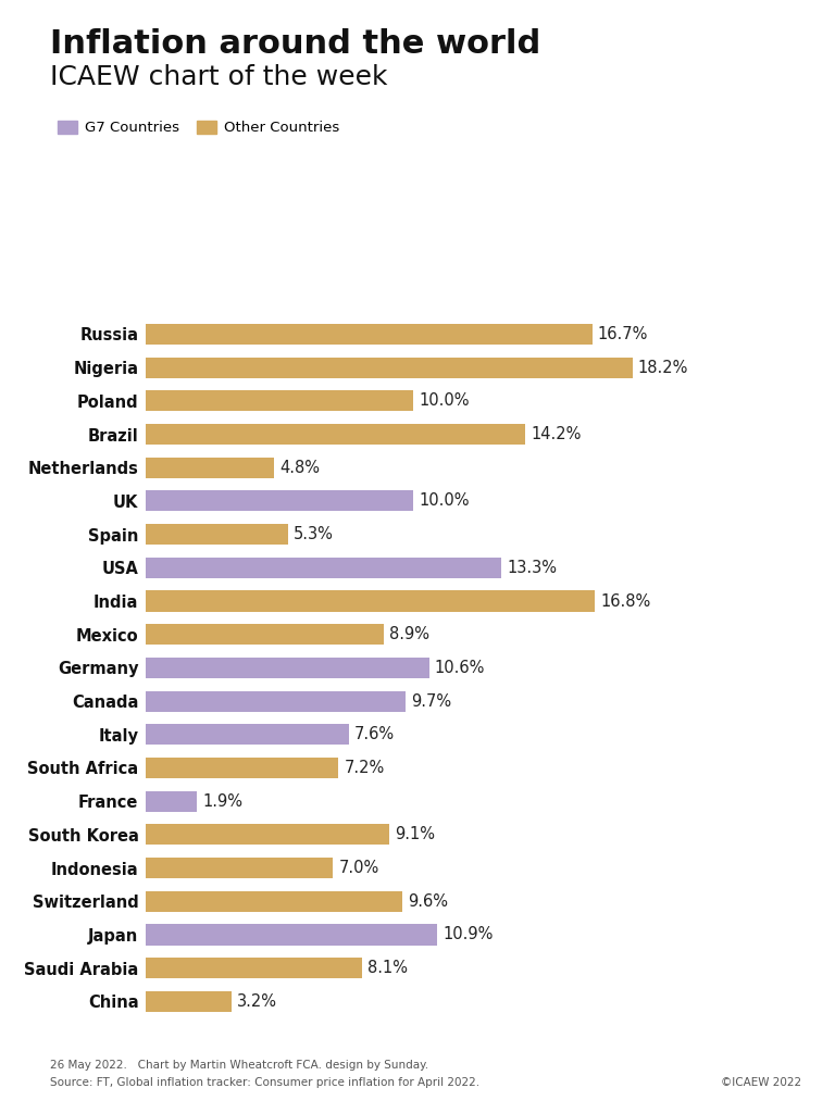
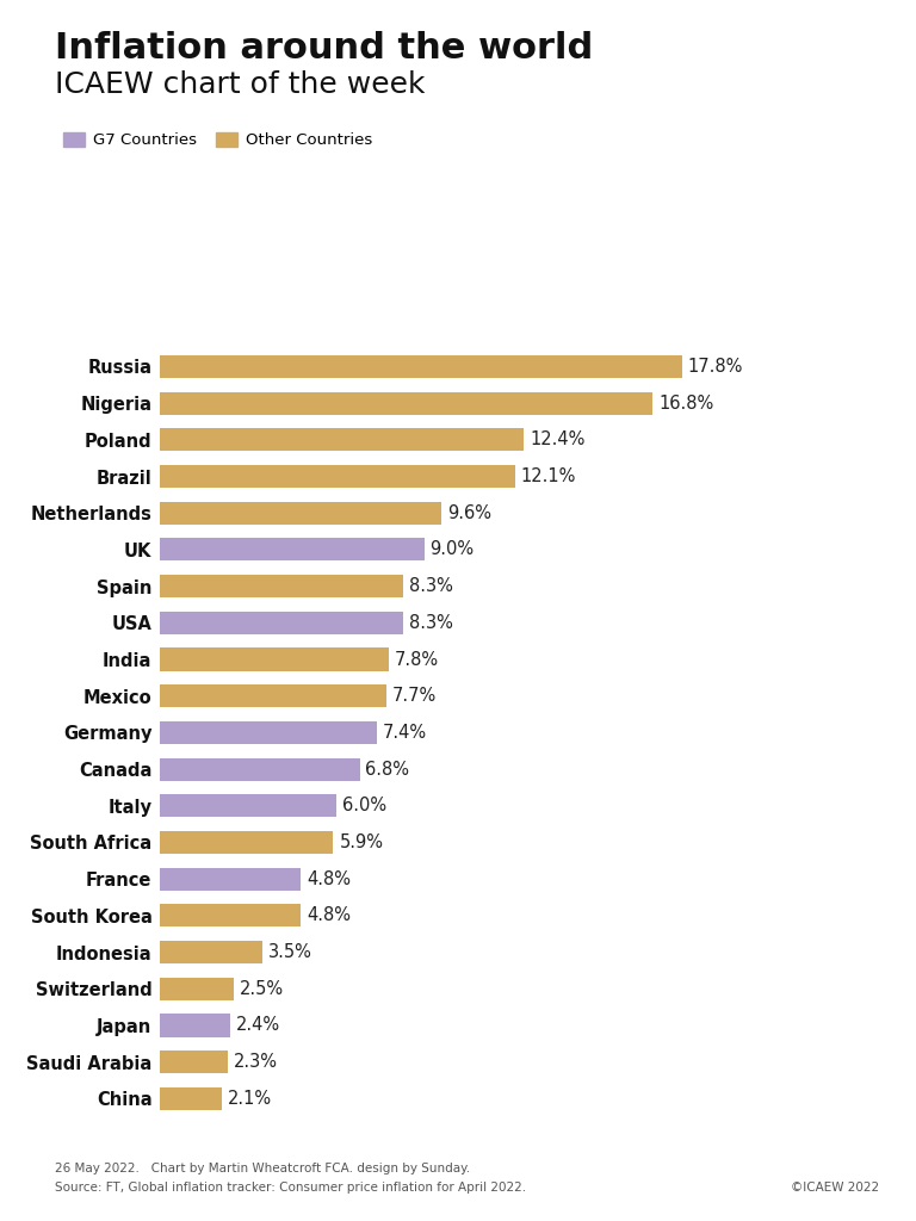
Russia: 16.7% -> 17.8%
Nigeria: 18.2% -> 16.8%
Poland: 10.0% -> 12.4%
Brazil: 14.2% -> 12.1%
Netherlands: 4.8% -> 9.6%
UK: 10.0% -> 9.0%
Spain: 5.3% -> 8.3%
USA: 13.3% -> 8.3%
India: 16.8% -> 7.8%
Mexico: 8.9% -> 7.7%
Germany: 10.6% -> 7.4%
Canada: 9.7% -> 6.8%
Italy: 7.6% -> 6.0%
South Africa: 7.2% -> 5.9%
France: 1.9% -> 4.8%
South Korea: 9.1% -> 4.8%
Indonesia: 7.0% -> 3.5%
Switzerland: 9.6% -> 2.5%
Japan: 10.9% -> 2.4%
Saudi Arabia: 8.1% -> 2.3%
China: 3.2% -> 2.1%
